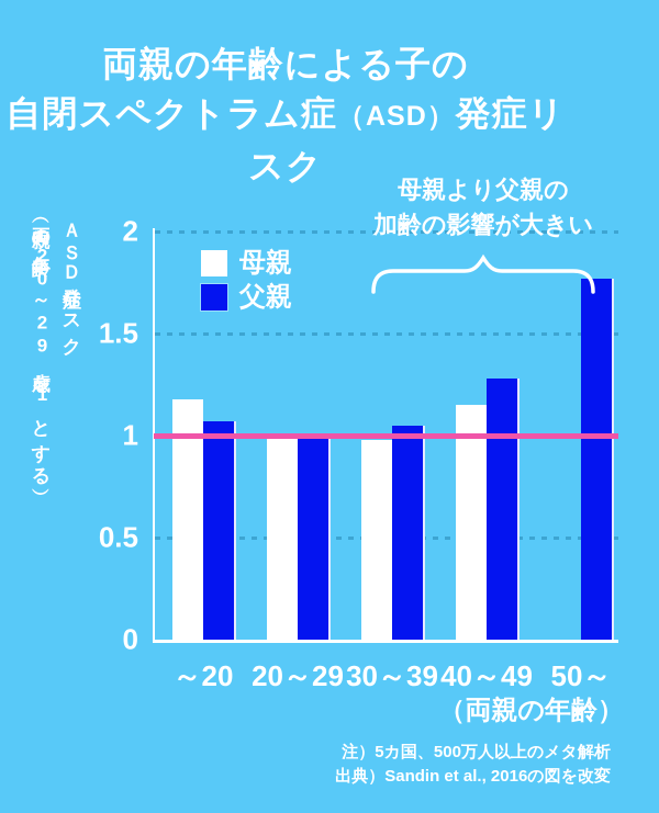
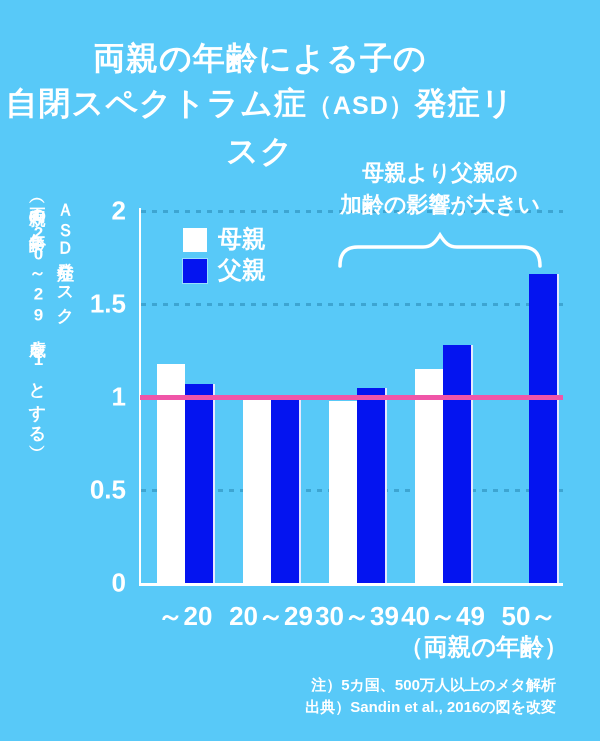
父親/50～: 1.77 -> 1.66
